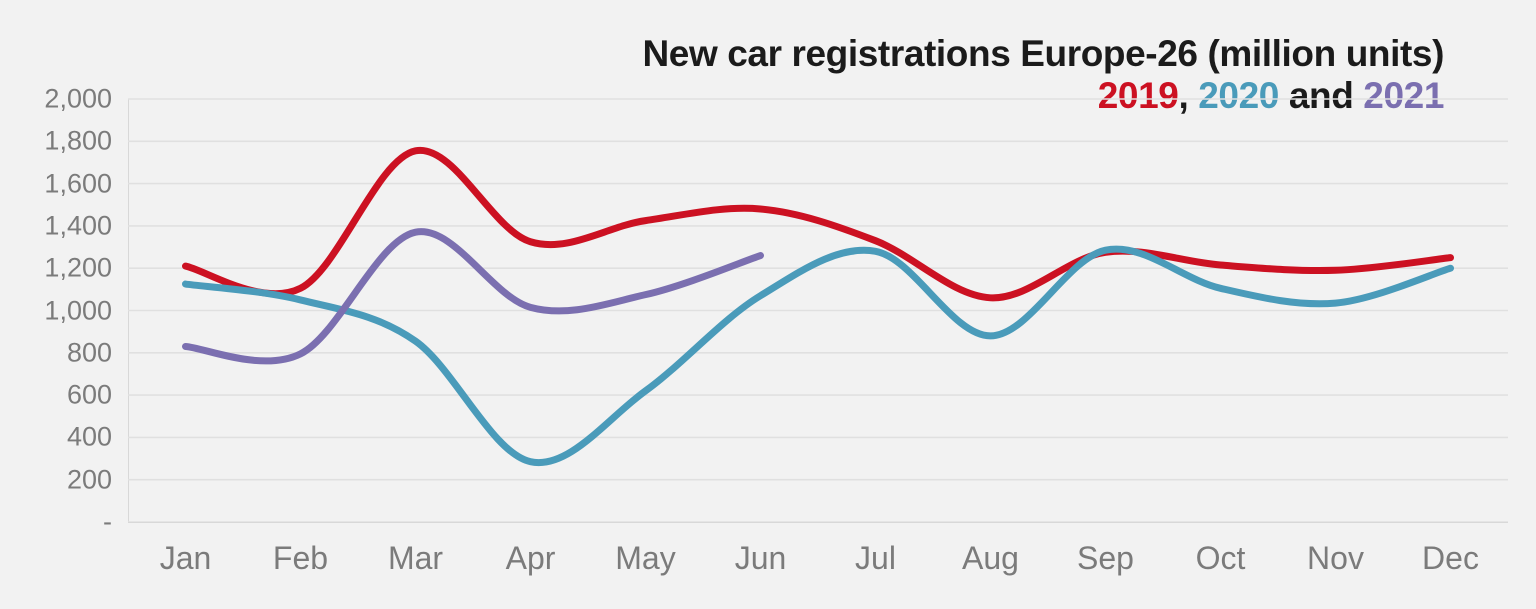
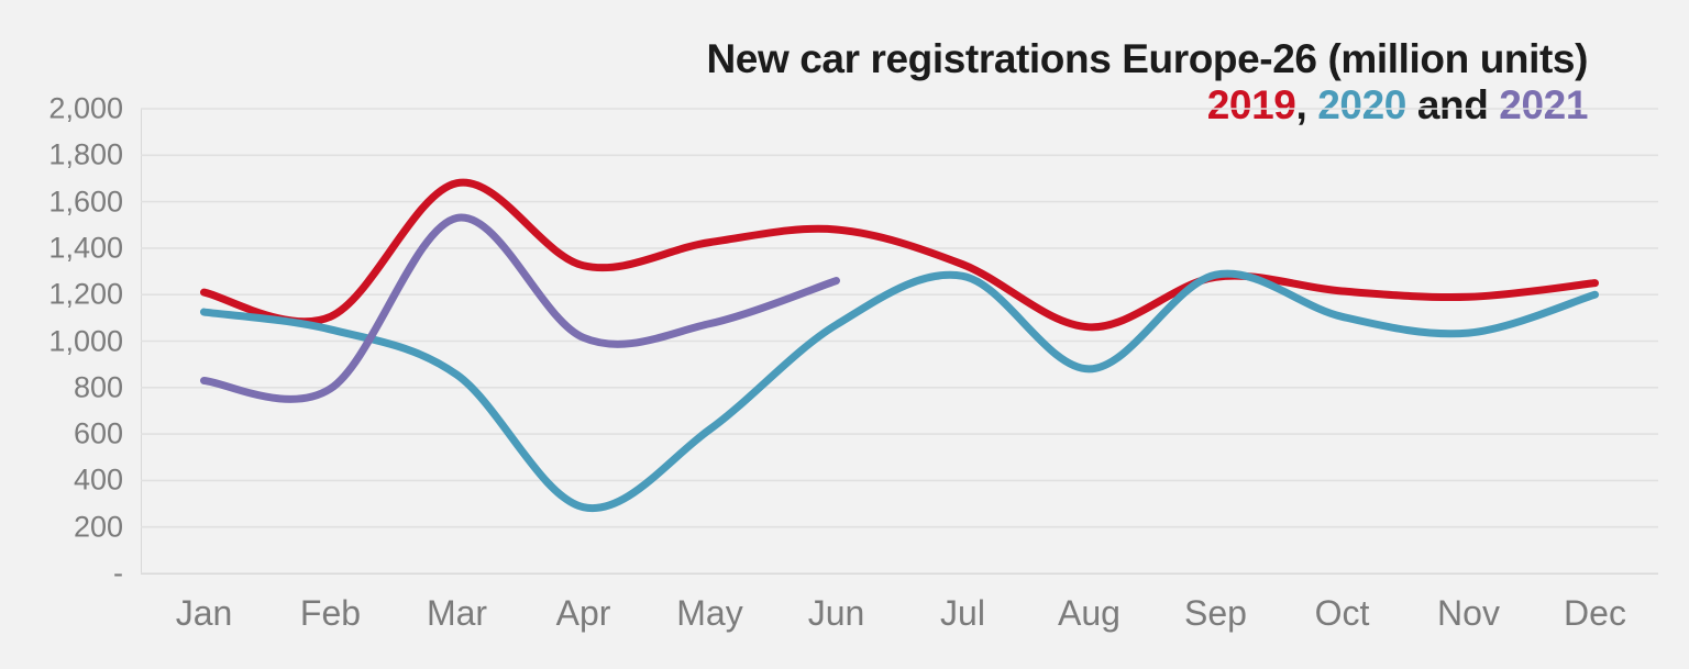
2019/Mar: 1760 -> 1680
2021/Mar: 1370 -> 1530
